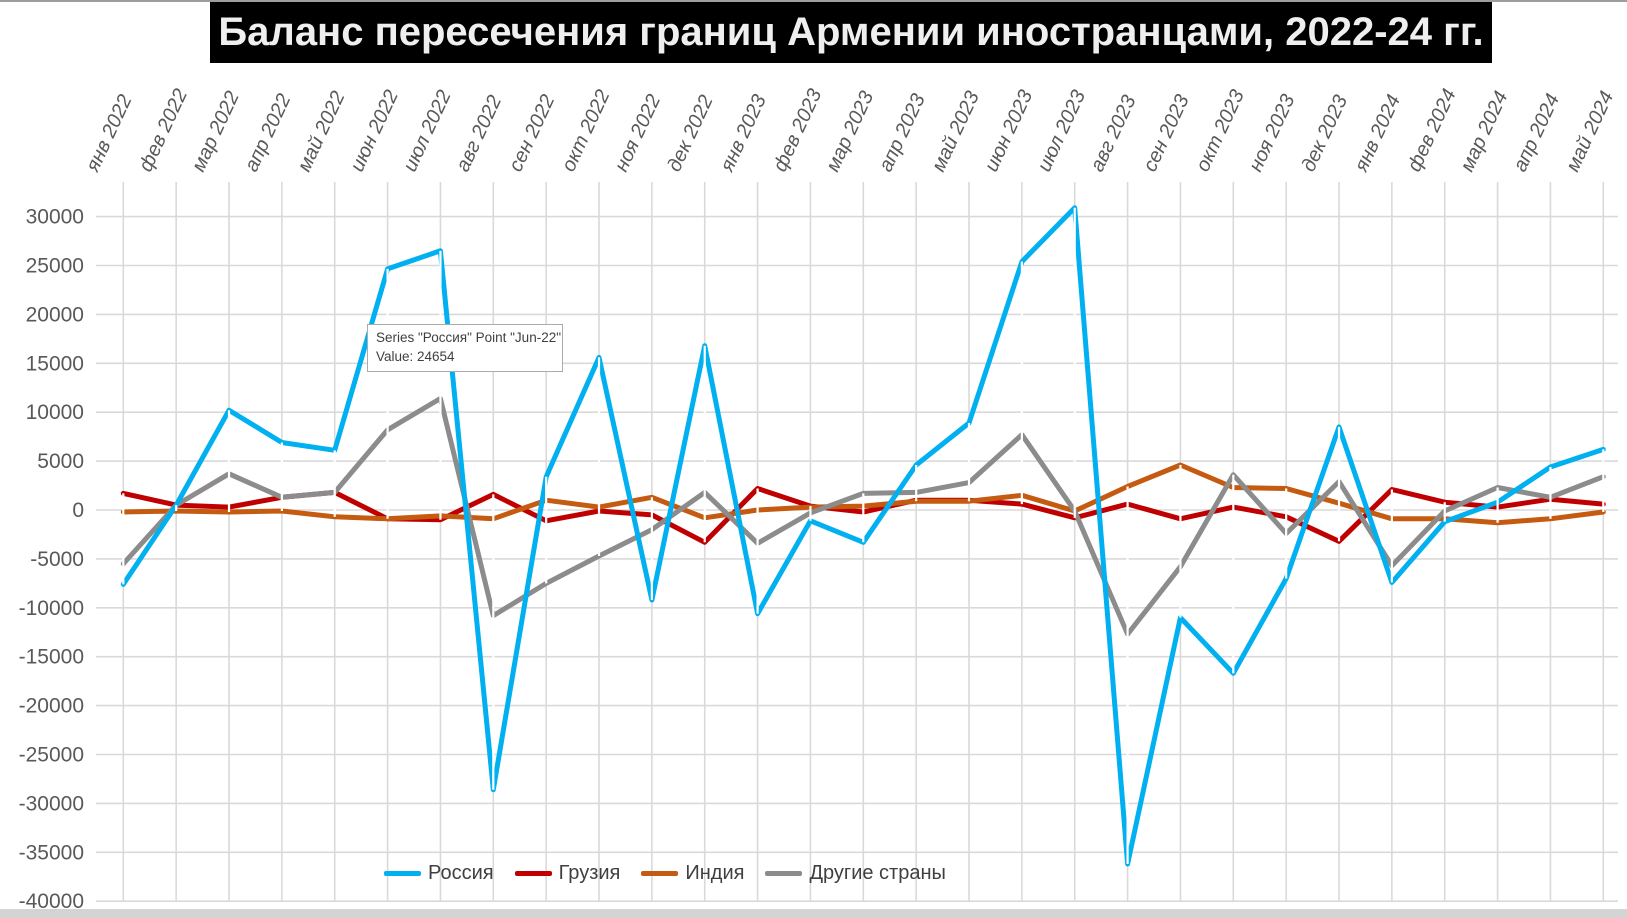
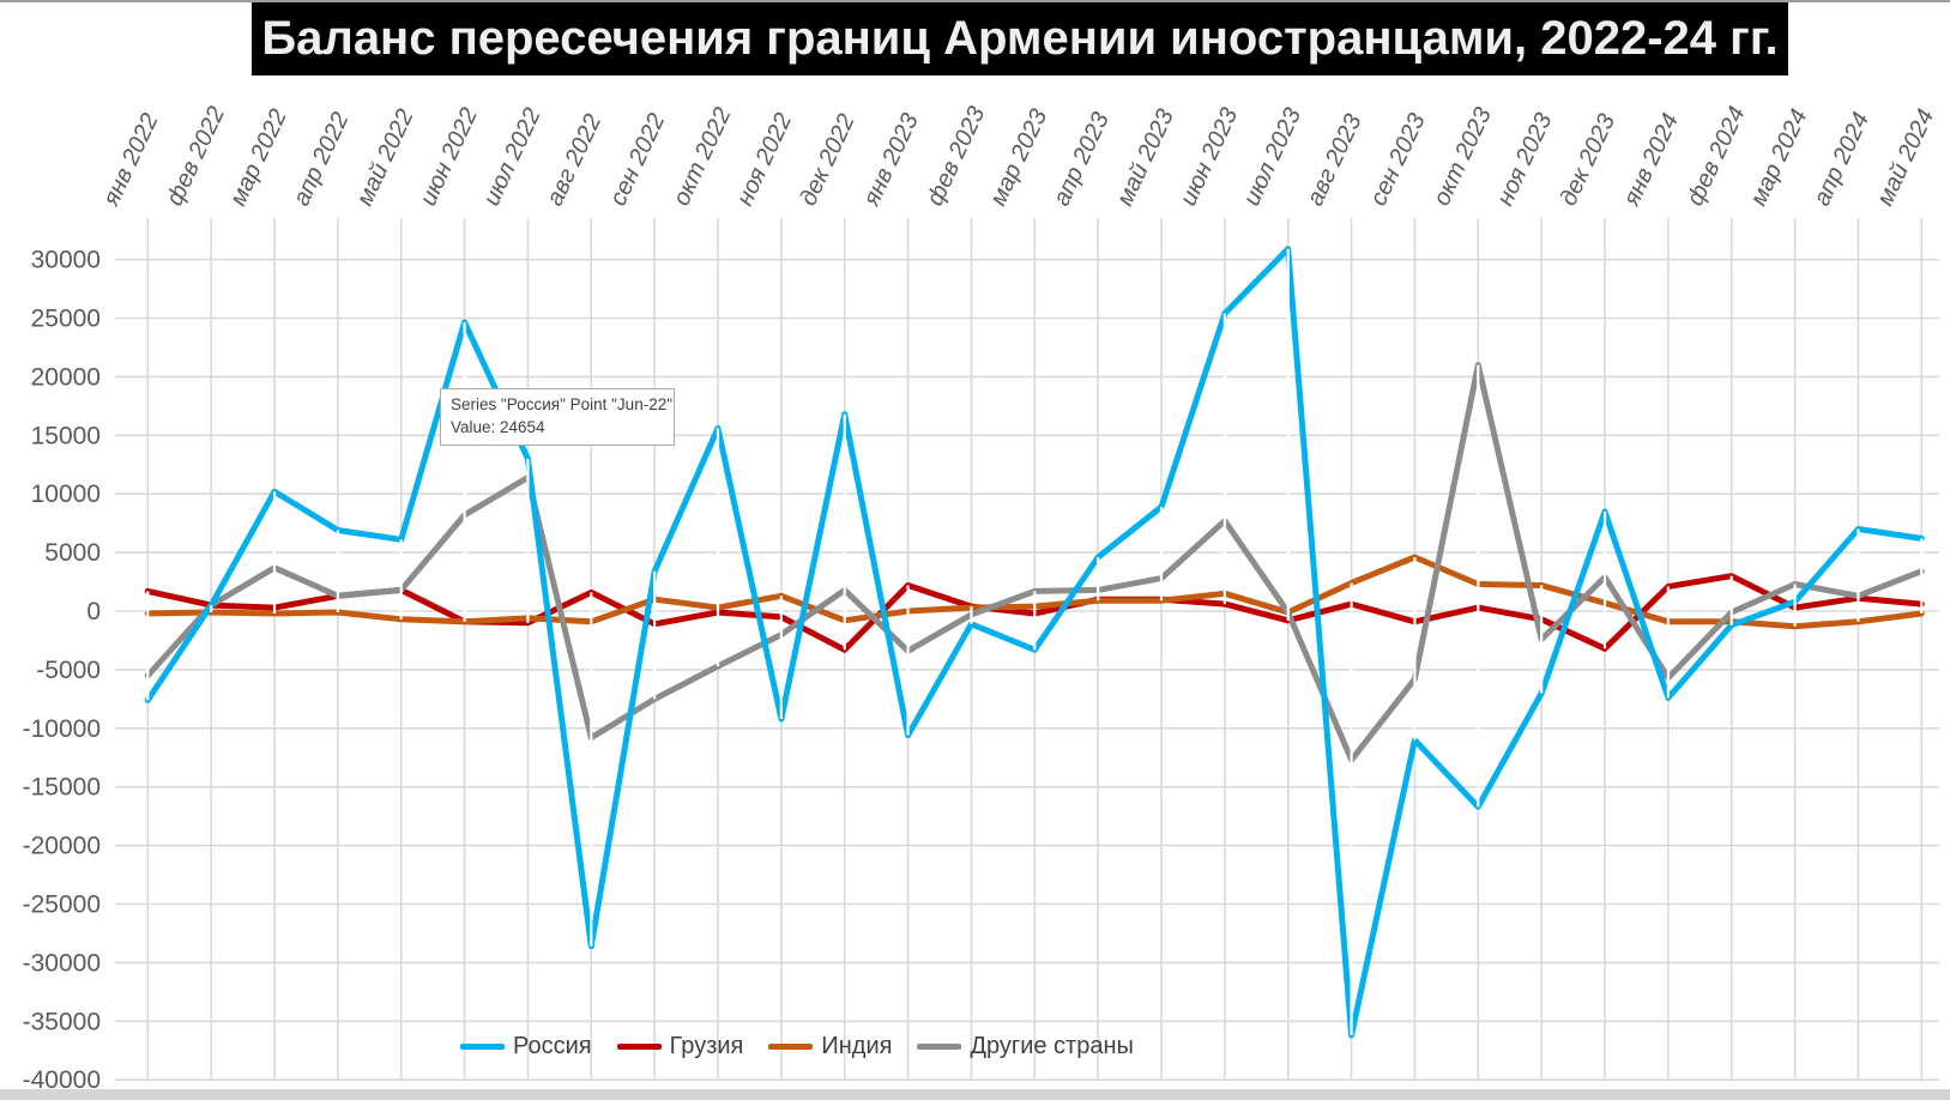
Россия/июл 2022: 26000 -> 13000
Другие страны/окт 2023: 4000 -> 21000
Грузия/фев 2024: 1000 -> 3000
Россия/апр 2024: 4000 -> 7000
